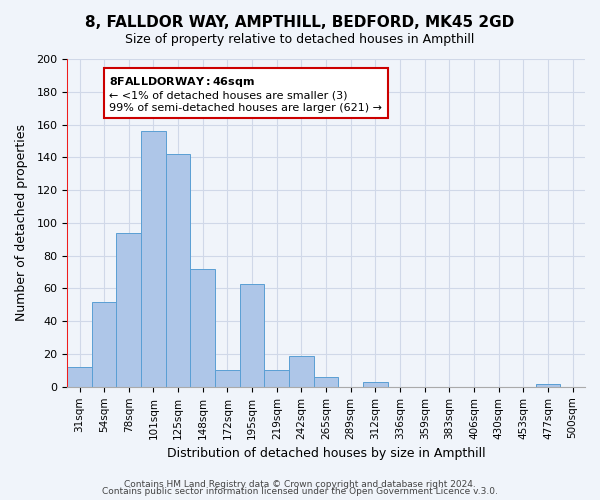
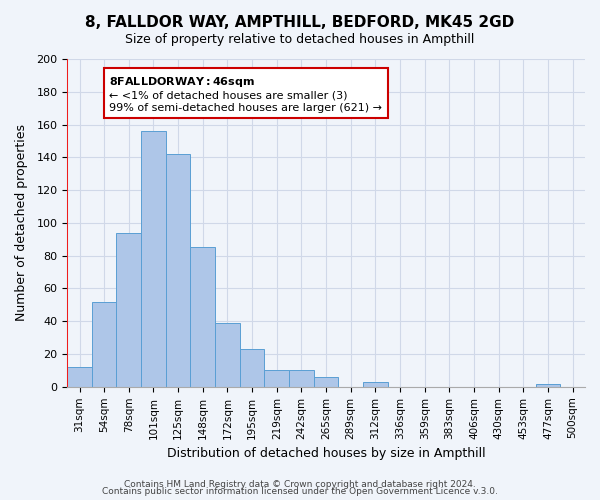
148sqm: 72 -> 85
172sqm: 10 -> 39
195sqm: 63 -> 23
242sqm: 19 -> 10
